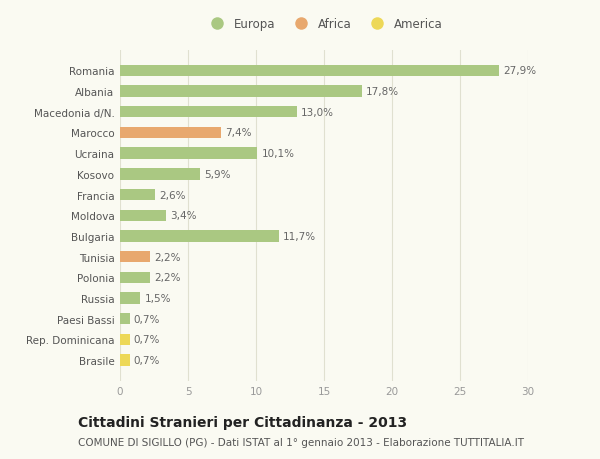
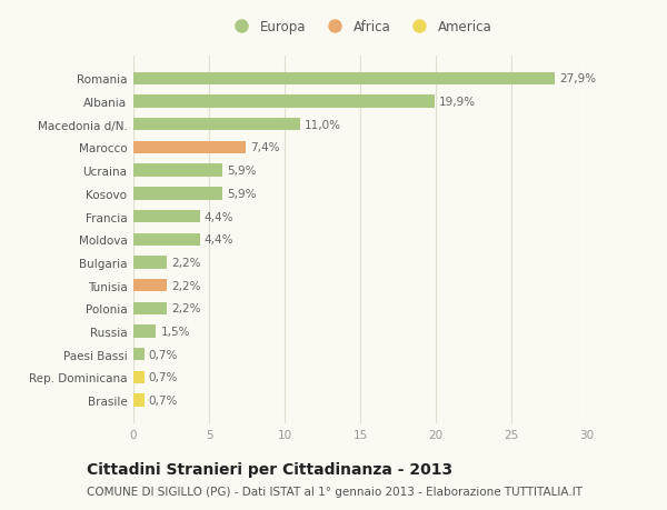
Albania: 17,8% -> 19,9%
Macedonia d/N.: 13,0% -> 11,0%
Ucraina: 10,1% -> 5,9%
Francia: 2,6% -> 4,4%
Moldova: 3,4% -> 4,4%
Bulgaria: 11,7% -> 2,2%
